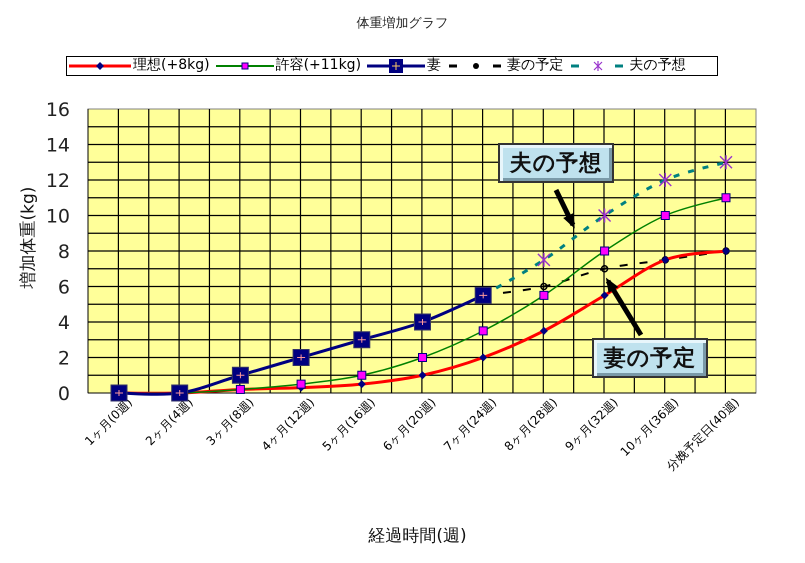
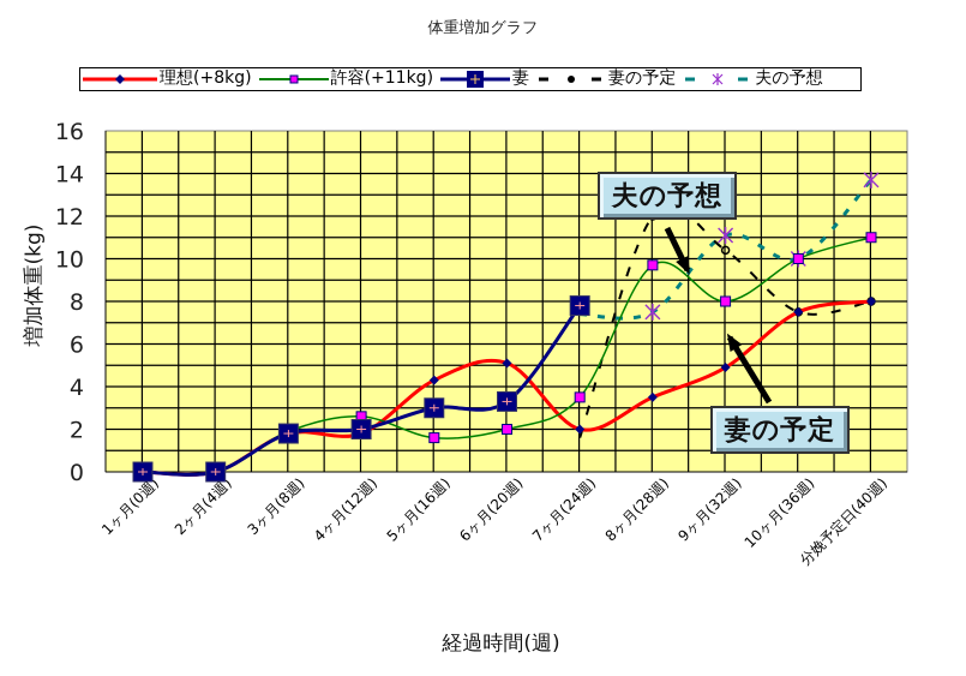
理想(+8kg)/3ヶ月(8週): 0.2 -> 1.8
許容(+11kg)/3ヶ月(8週): 0.2 -> 1.9
妻/3ヶ月(8週): 1.0 -> 1.8
理想(+8kg)/4ヶ月(12週): 0.3 -> 1.8
許容(+11kg)/4ヶ月(12週): 0.5 -> 2.6
理想(+8kg)/5ヶ月(16週): 0.5 -> 4.3
許容(+11kg)/5ヶ月(16週): 1.0 -> 1.6
理想(+8kg)/6ヶ月(20週): 1.0 -> 5.1
妻/6ヶ月(20週): 4.0 -> 3.3
妻/7ヶ月(24週): 5.5 -> 7.8
妻の予定/7ヶ月(24週): 5.5 -> 1.6
夫の予想/7ヶ月(24週): 5.5 -> 7.4
許容(+11kg)/8ヶ月(28週): 5.5 -> 9.7
妻の予定/8ヶ月(28週): 6.0 -> 12.0
理想(+8kg)/9ヶ月(32週): 5.5 -> 4.9
妻の予定/9ヶ月(32週): 7.0 -> 10.4
夫の予想/9ヶ月(32週): 10.0 -> 11.1
夫の予想/10ヶ月(36週): 12.0 -> 10.0
夫の予想/分娩予定日(40週): 13.0 -> 13.7
